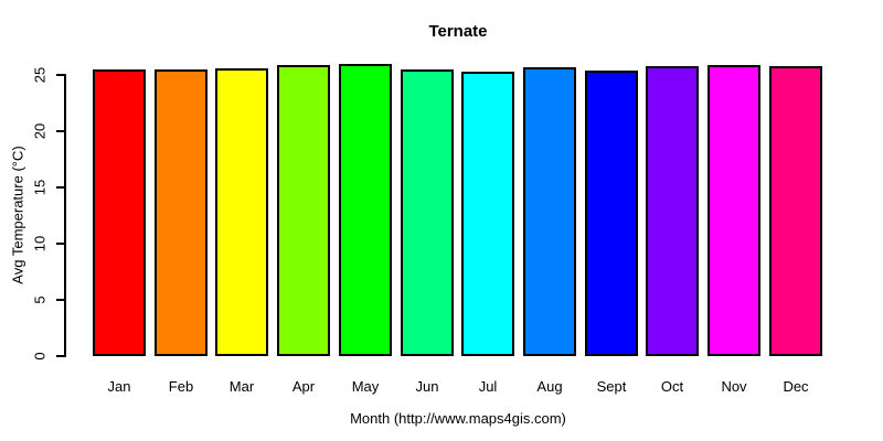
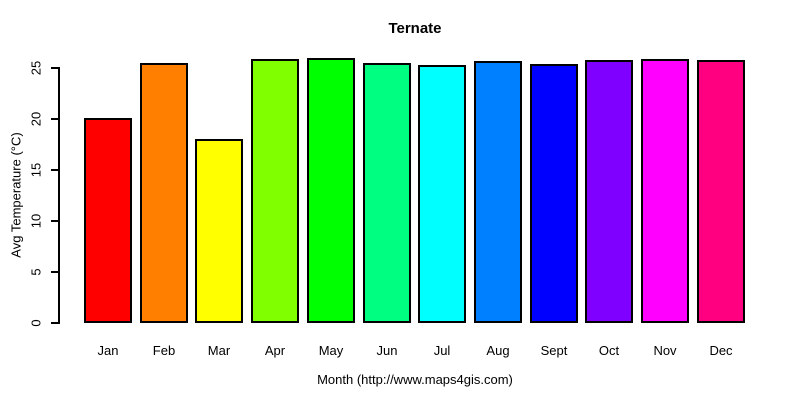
Jan: 25.5 -> 20.1
Mar: 25.6 -> 18.0
